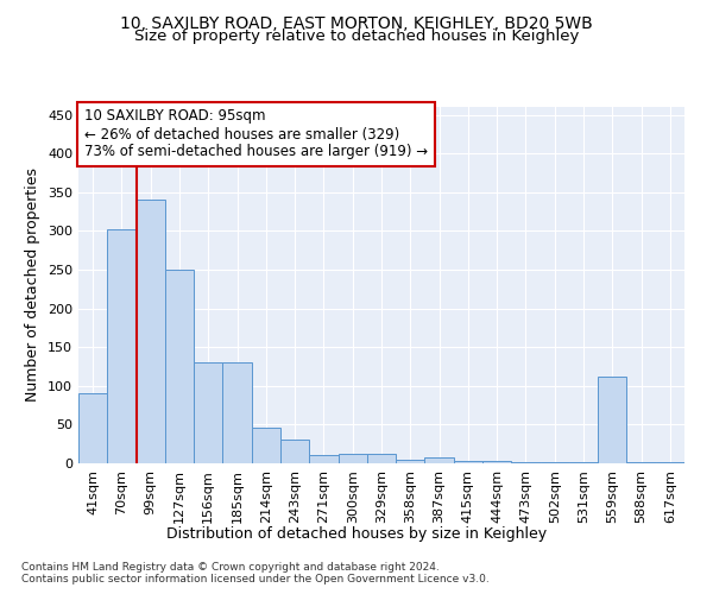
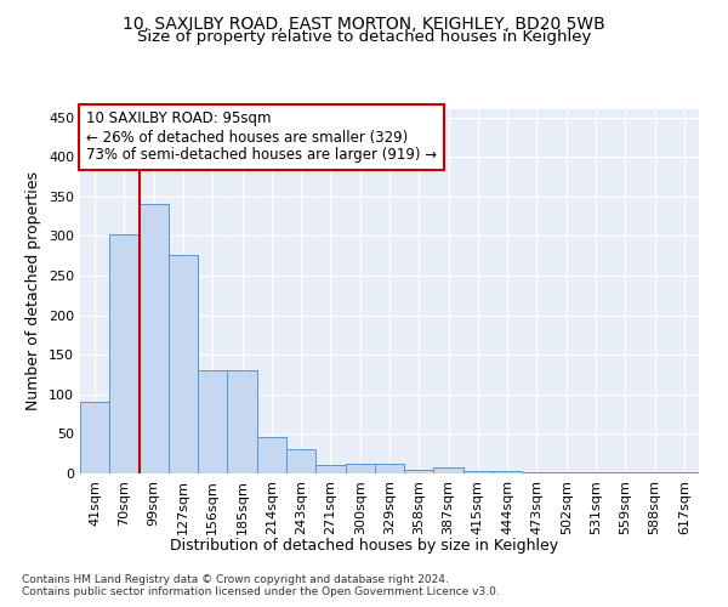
127sqm: 250 -> 276
559sqm: 112 -> 1
